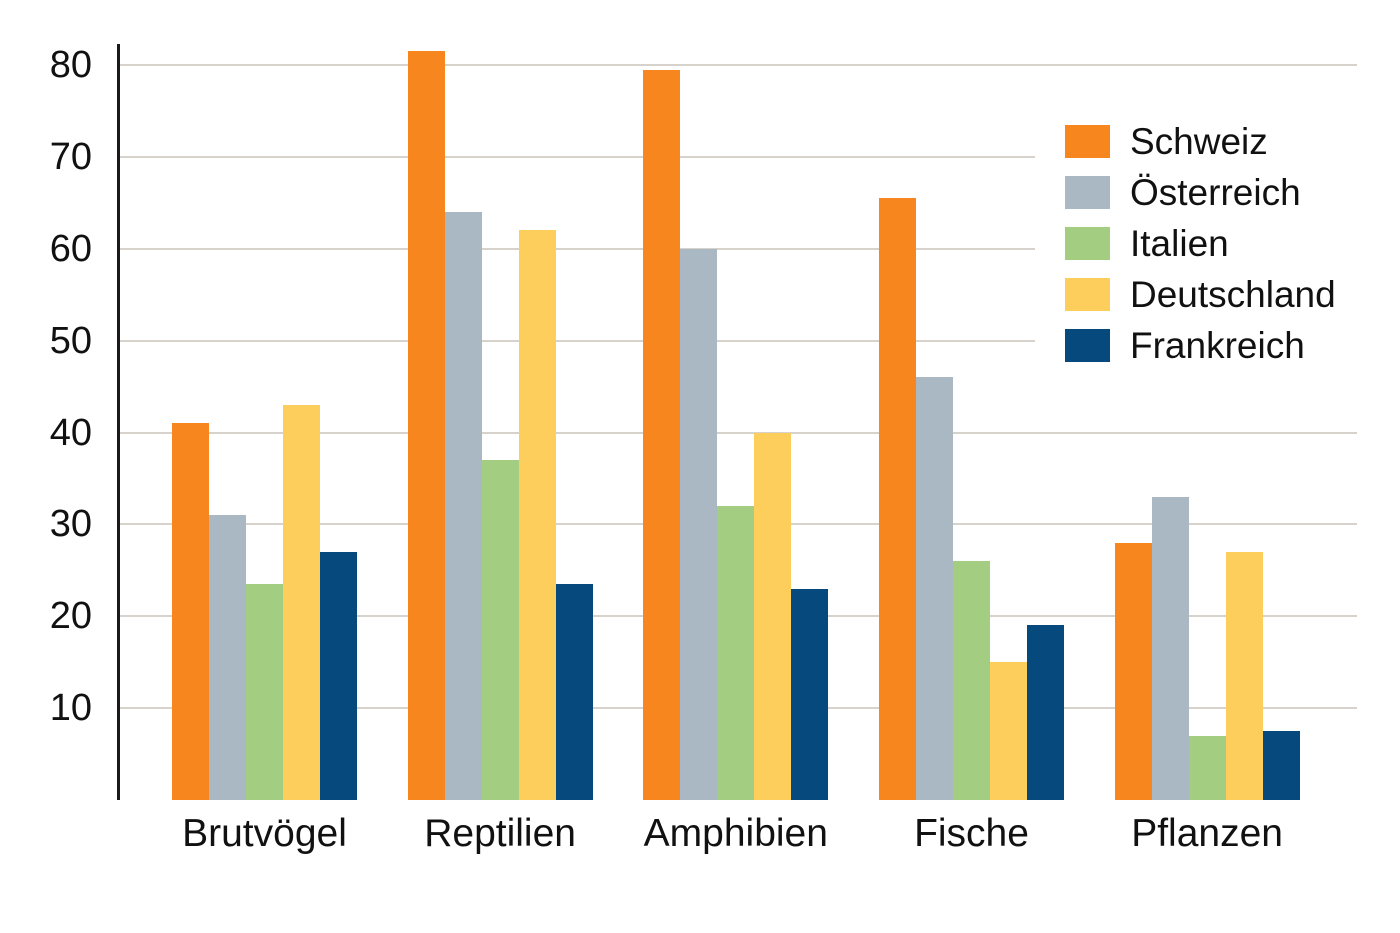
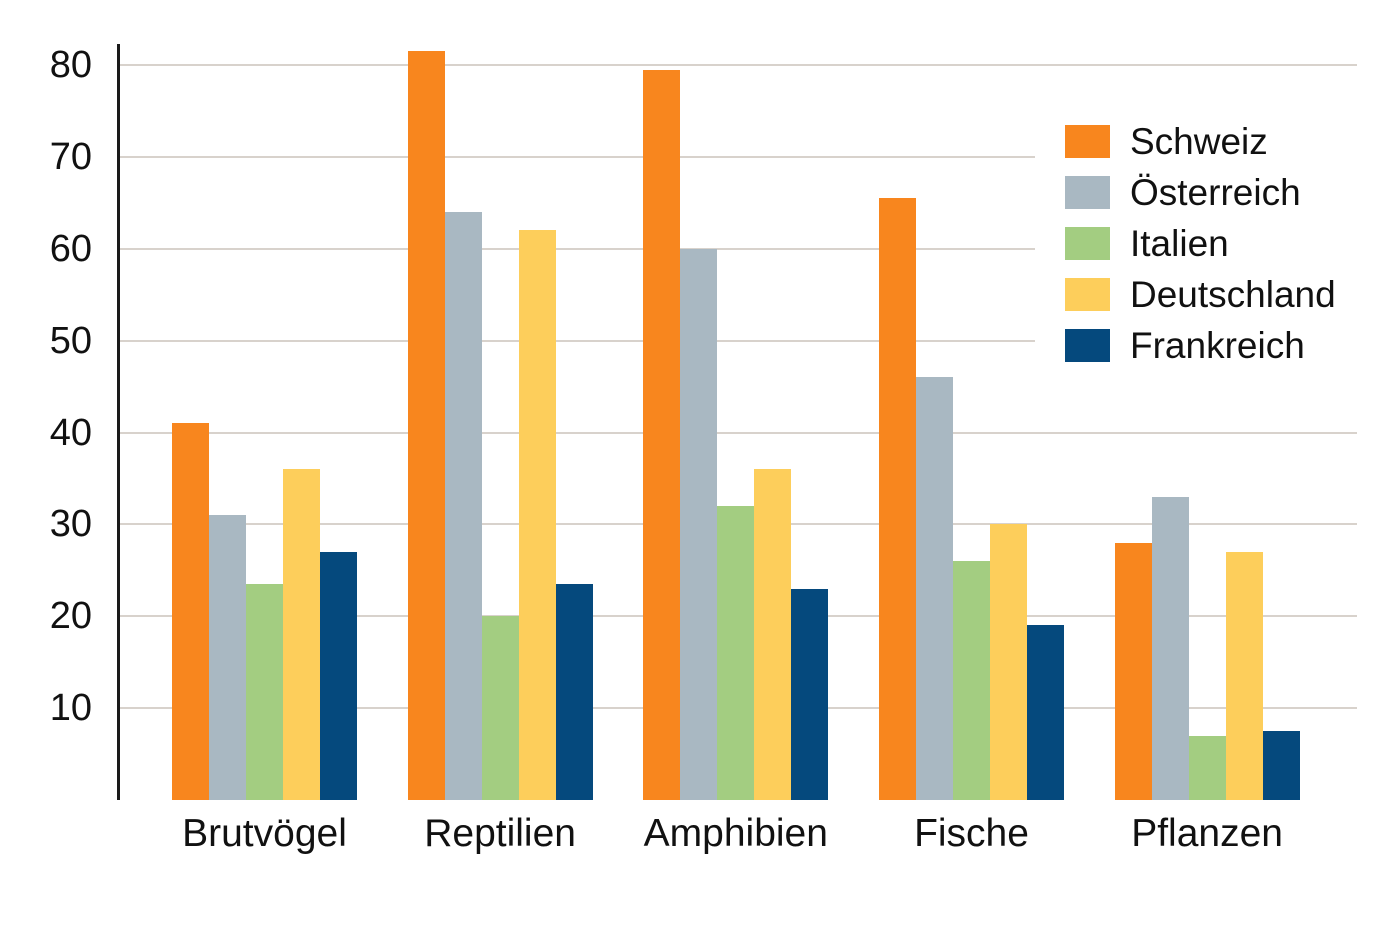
Deutschland/Brutvögel: 43 -> 36
Italien/Reptilien: 37 -> 20
Deutschland/Amphibien: 40 -> 36
Deutschland/Fische: 15 -> 30
